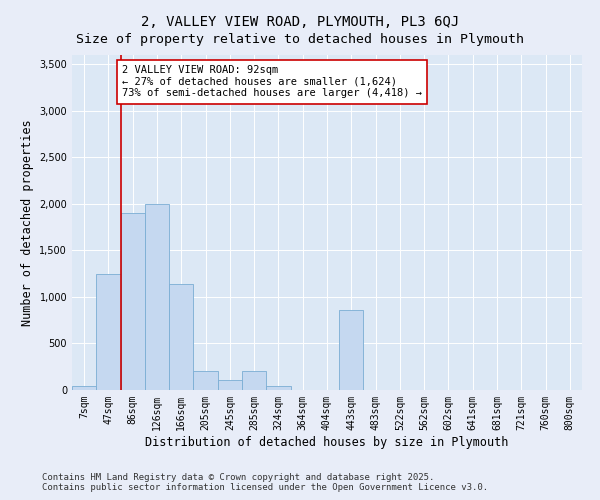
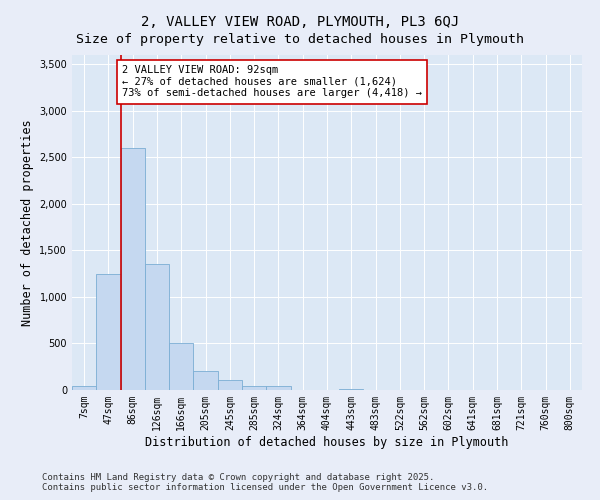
86sqm: 1,900 -> 2,600
126sqm: 2,000 -> 1,350
166sqm: 1,140 -> 500
285sqm: 200 -> 40
443sqm: 860 -> 20
